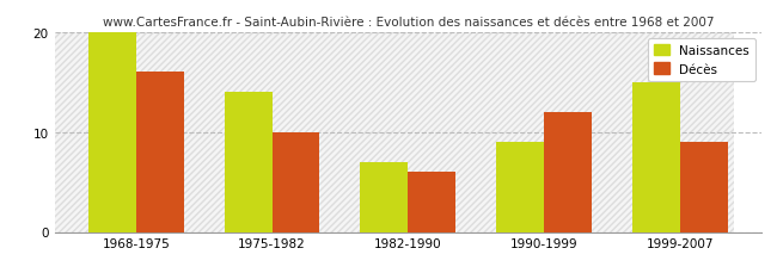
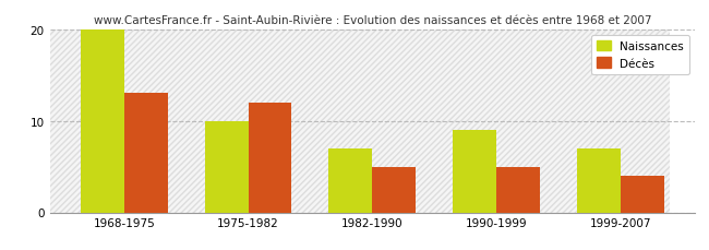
Décès/1968-1975: 16 -> 13
Naissances/1975-1982: 14 -> 10
Décès/1975-1982: 10 -> 12
Décès/1982-1990: 6 -> 5
Décès/1990-1999: 12 -> 5
Naissances/1999-2007: 15 -> 7
Décès/1999-2007: 9 -> 4
